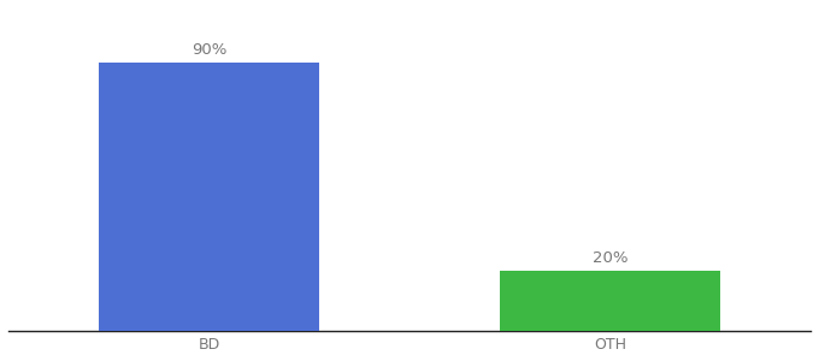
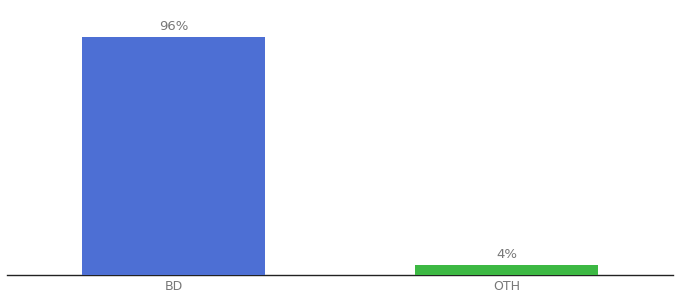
BD: 90% -> 96%
OTH: 20% -> 4%
